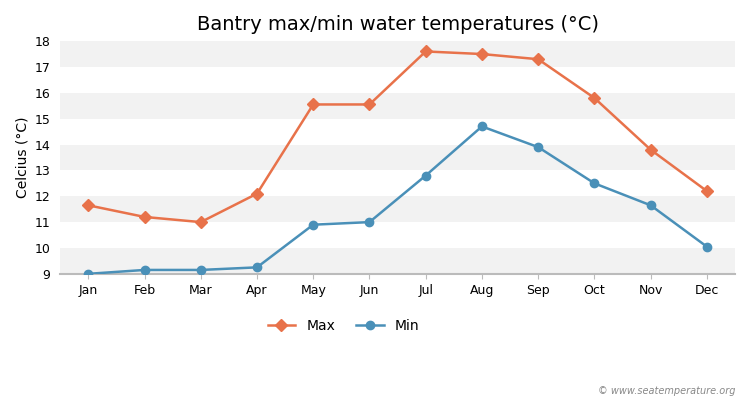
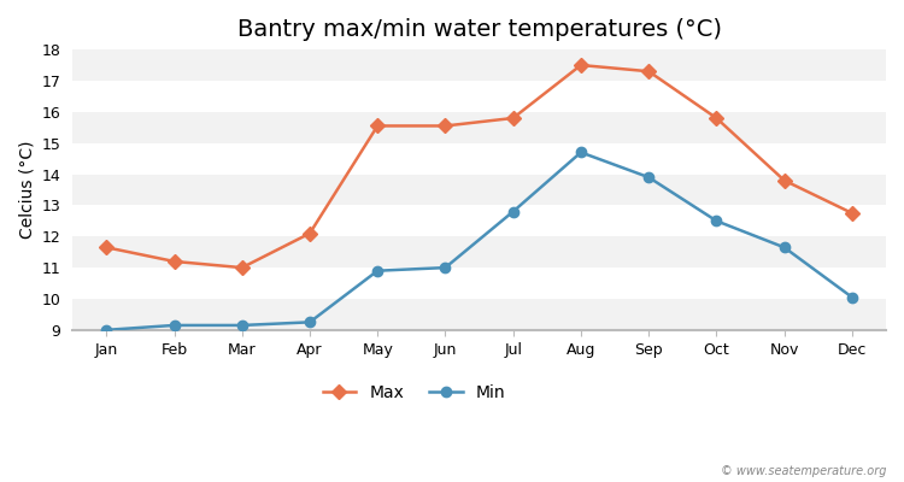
Max/Jul: 17.60 -> 15.80
Max/Dec: 12.20 -> 12.75
